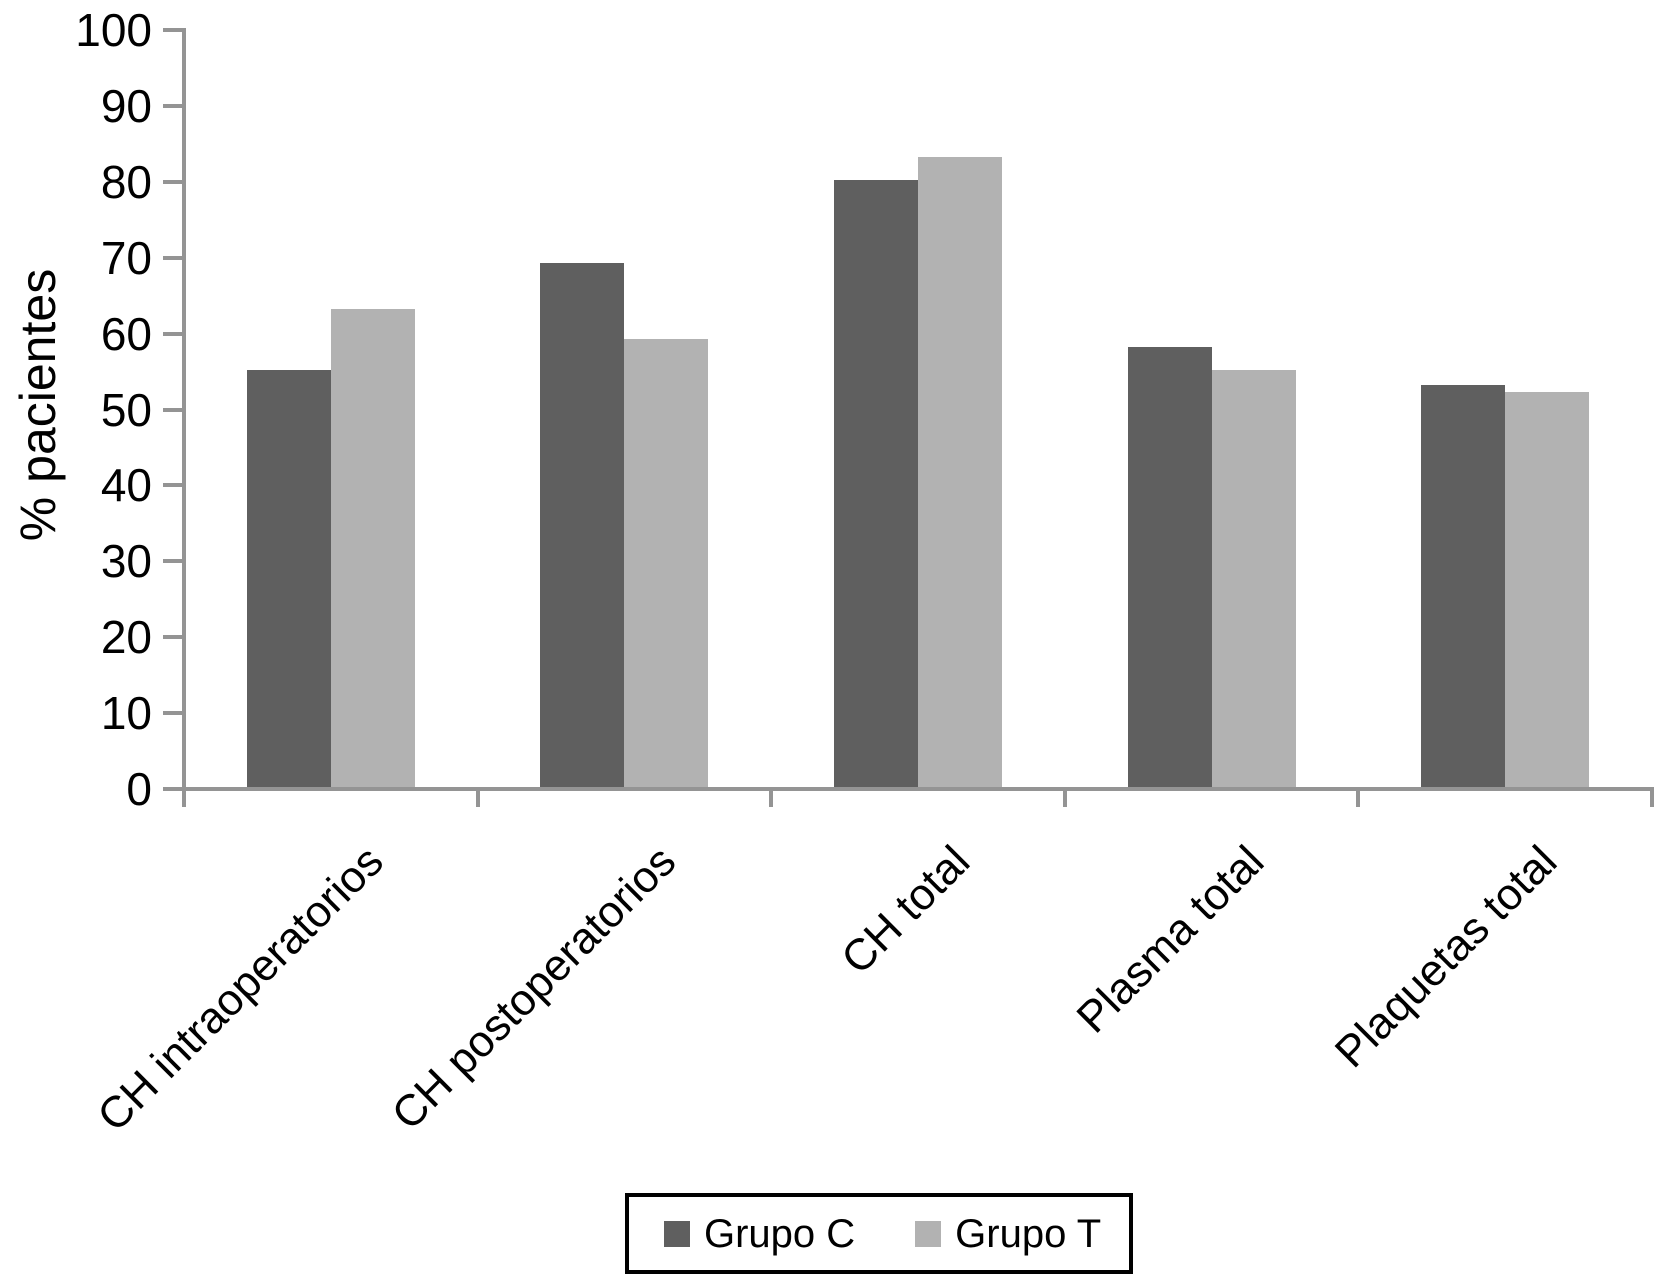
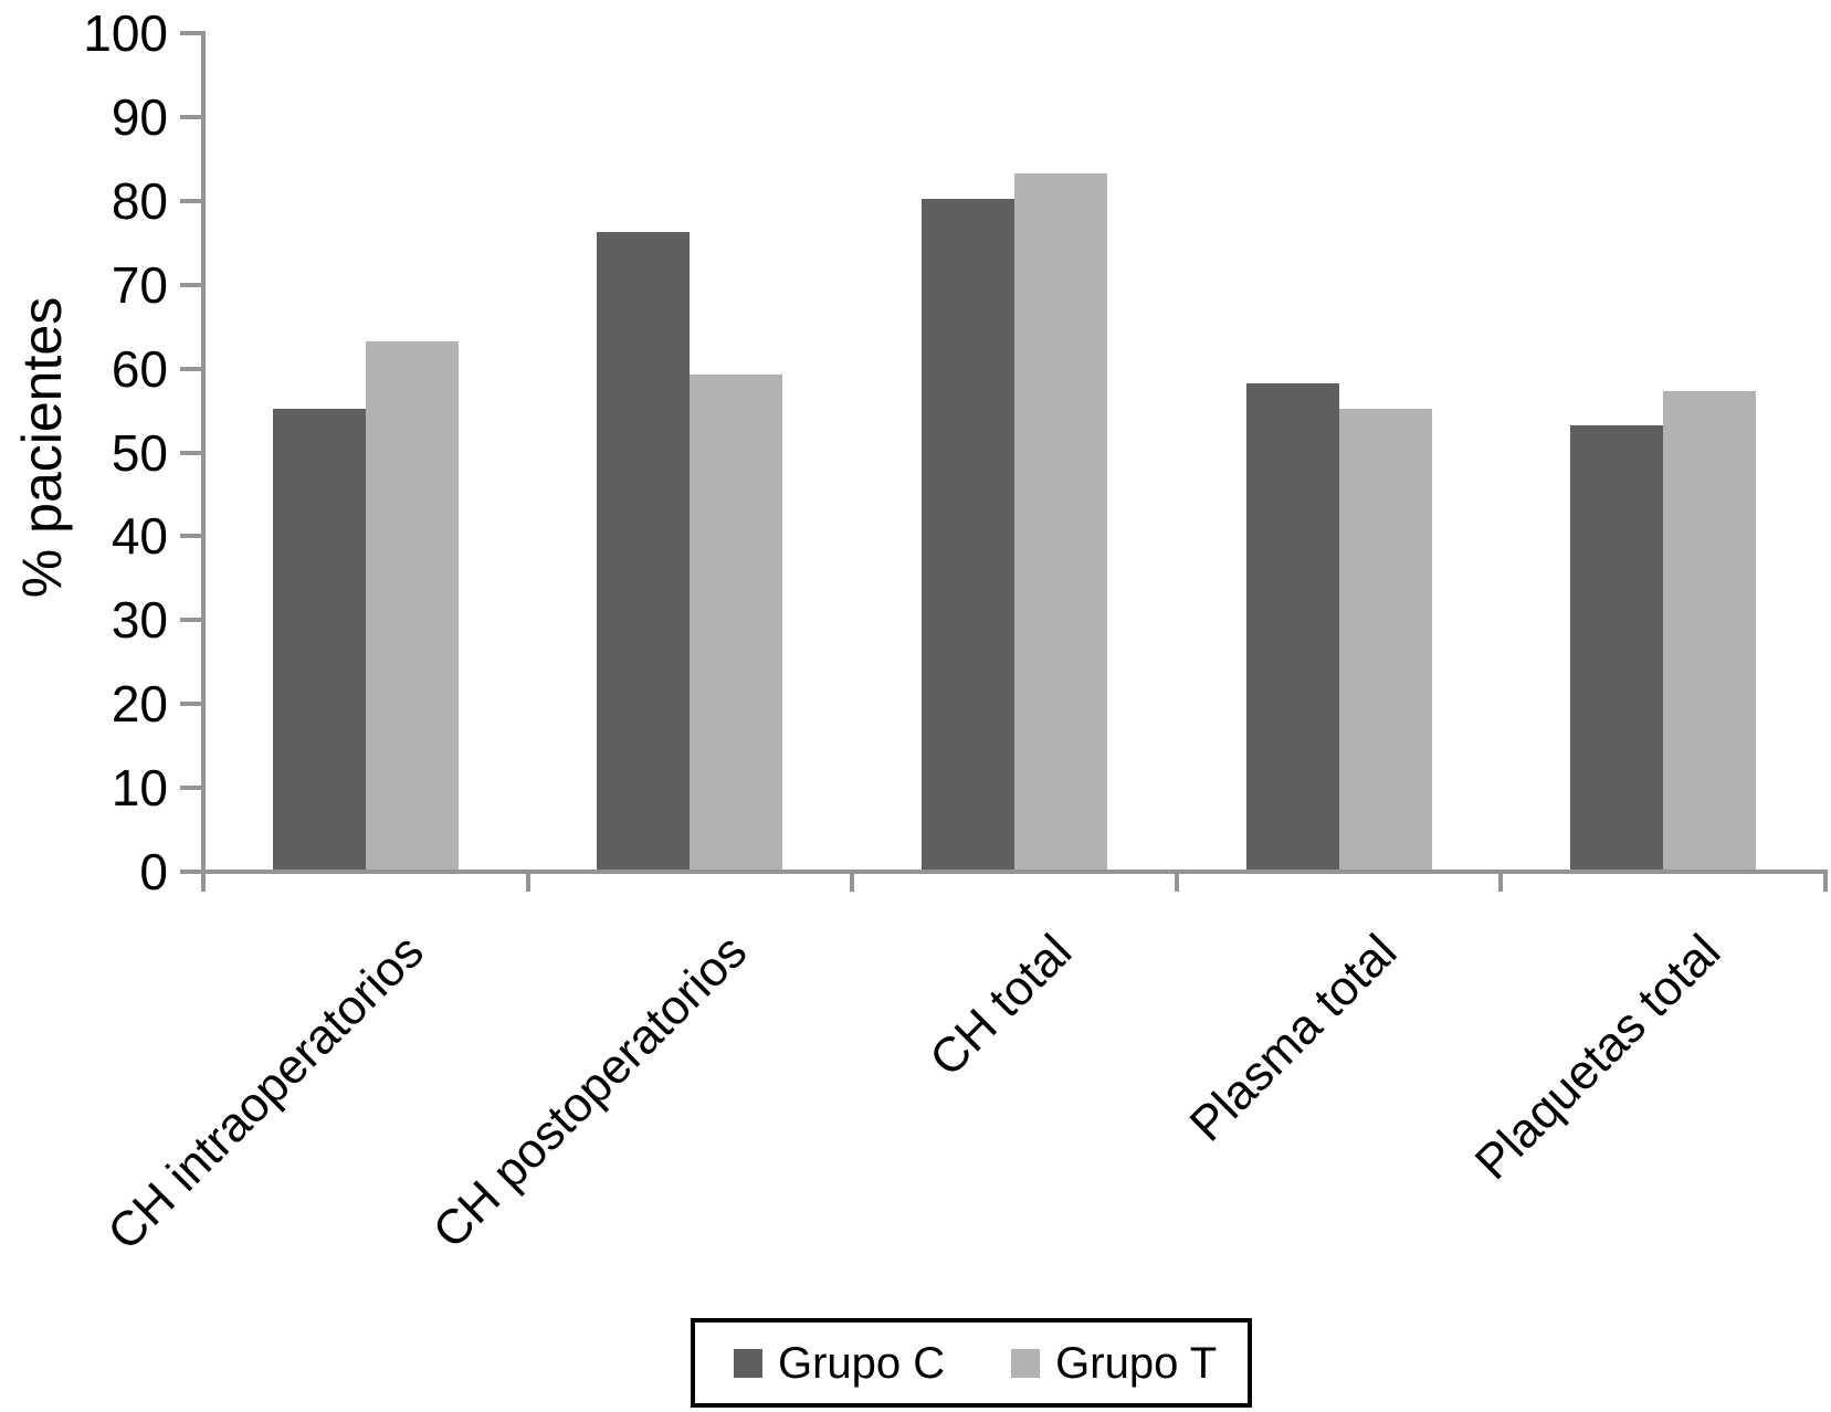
Grupo C/CH postoperatorios: 69 -> 76
Grupo T/Plaquetas total: 52 -> 57
